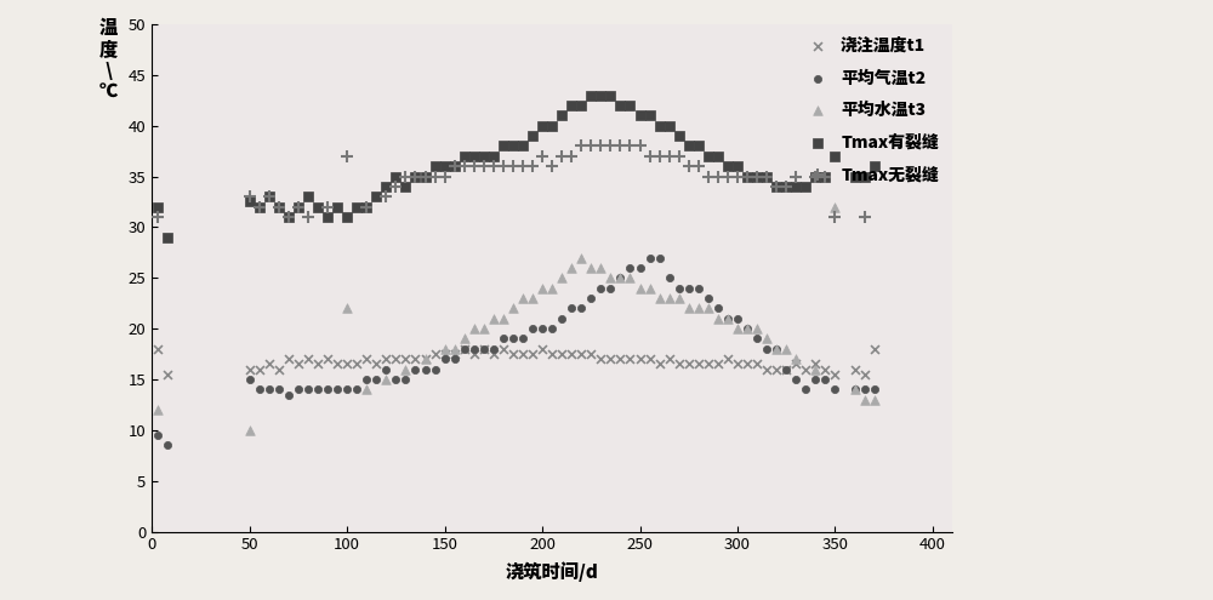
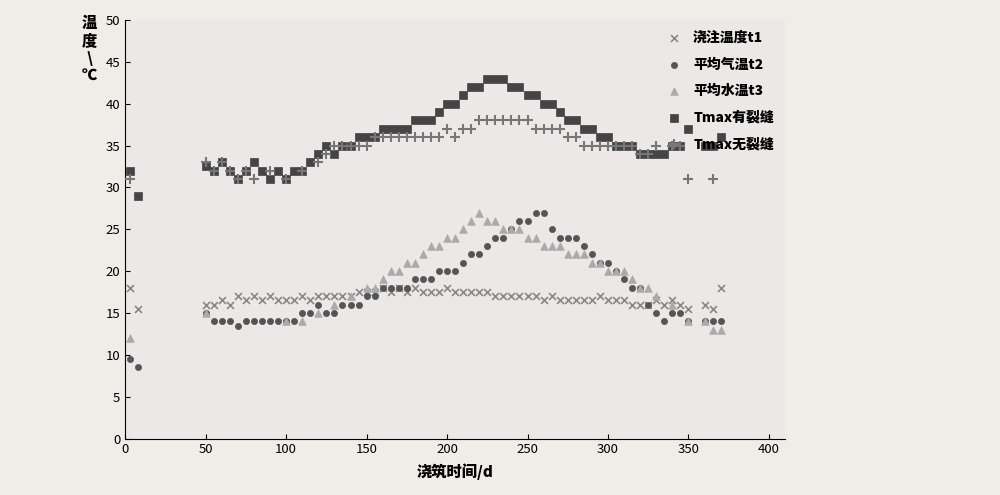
平均水温t3/50: 10 -> 15
平均水温t3/100: 22 -> 14
Tmax无裂缝/100: 37 -> 31
平均水温t3/350: 32 -> 14
